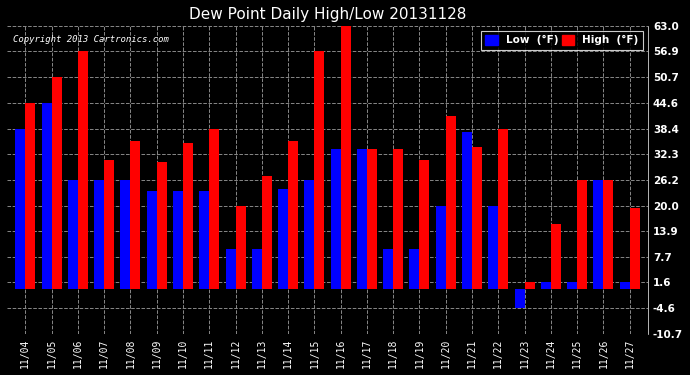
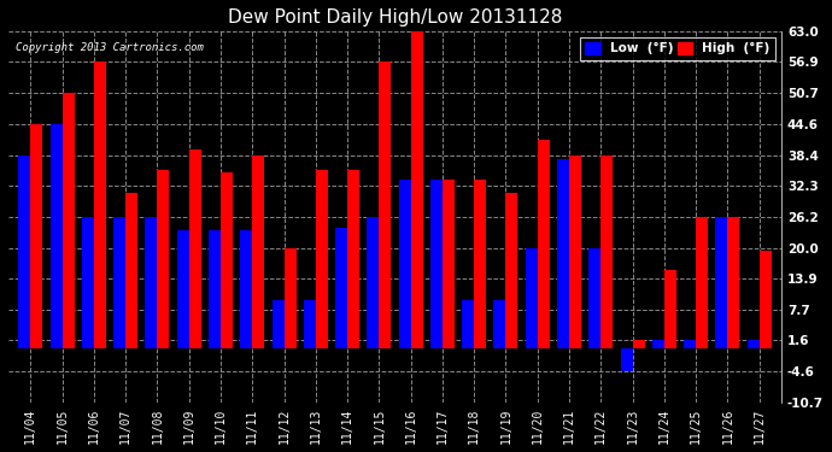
High (°F)/11/09: 30.5 -> 39.5
High (°F)/11/13: 27.0 -> 35.5
High (°F)/11/21: 34.0 -> 38.4
